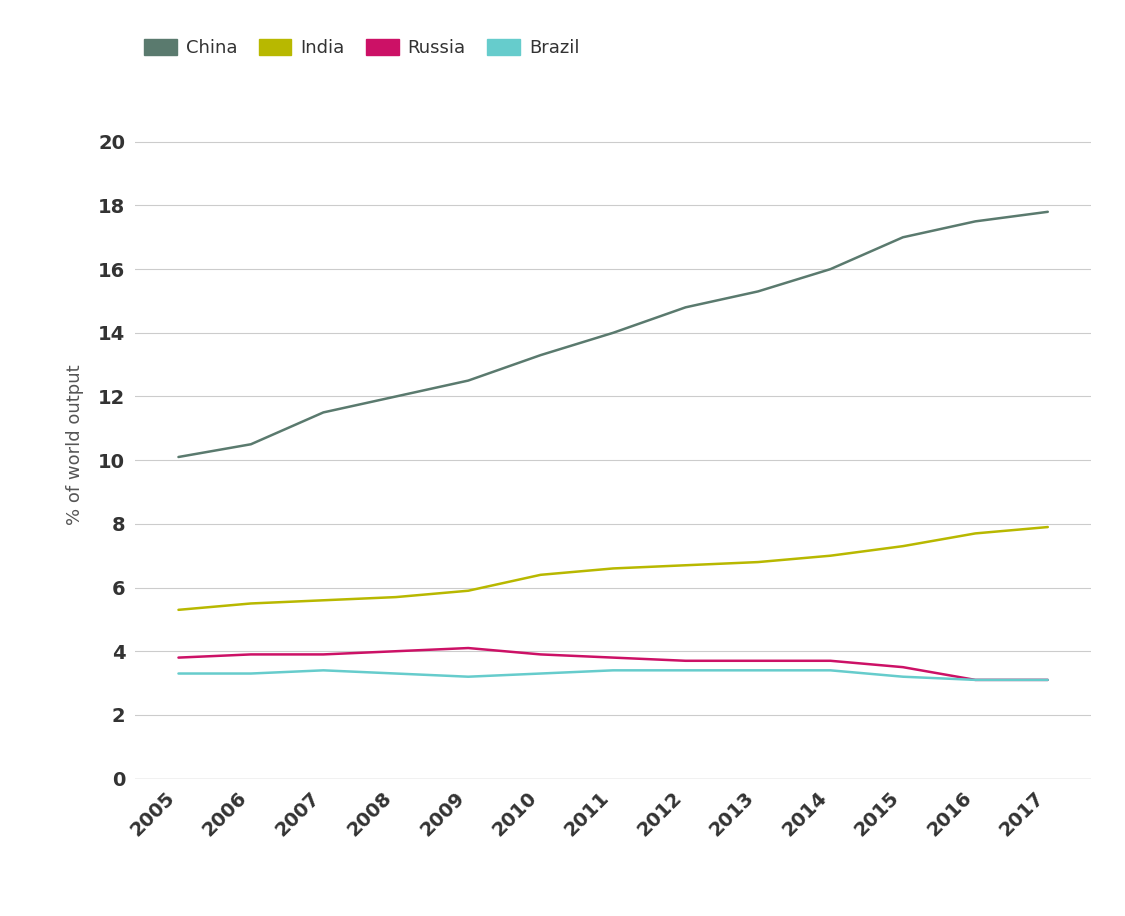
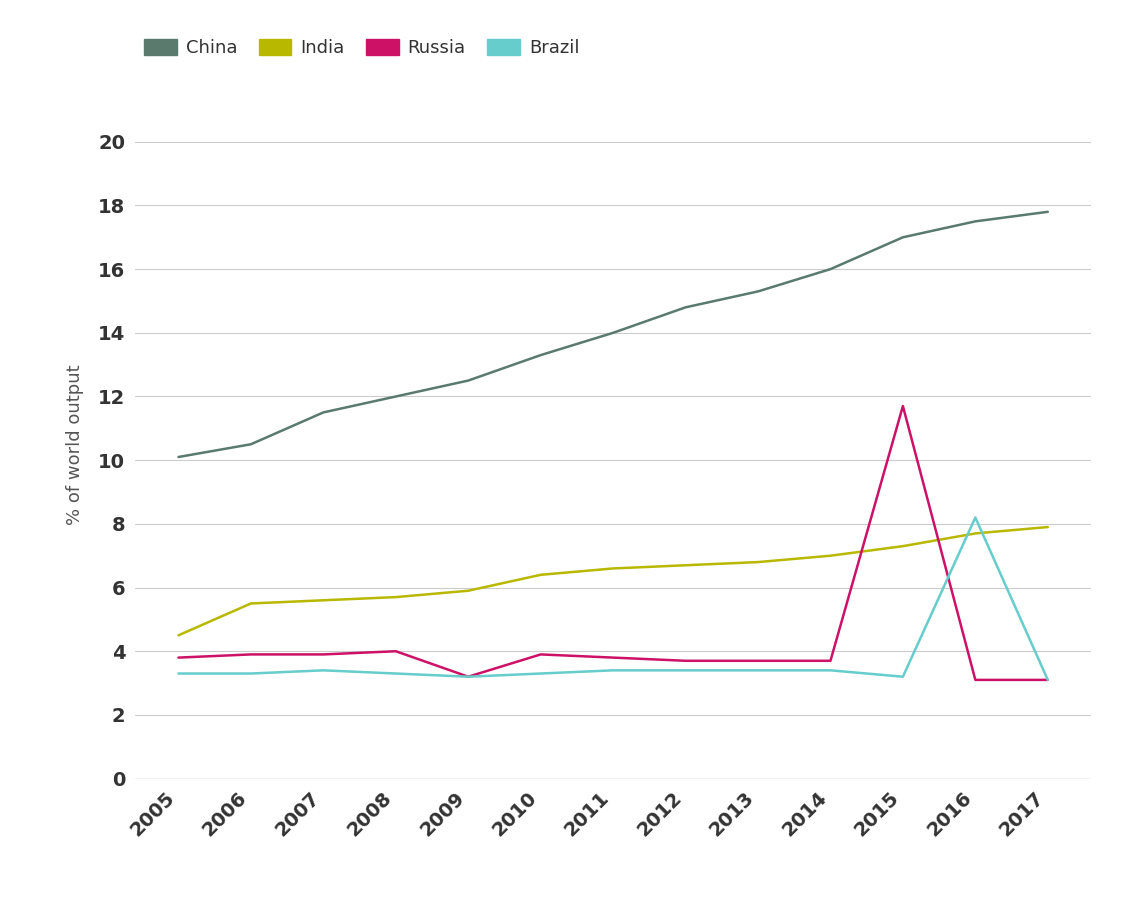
India/2005: 5.3 -> 4.5
Russia/2009: 4.1 -> 3.2
Russia/2015: 3.5 -> 11.7
Brazil/2016: 3.1 -> 8.2
